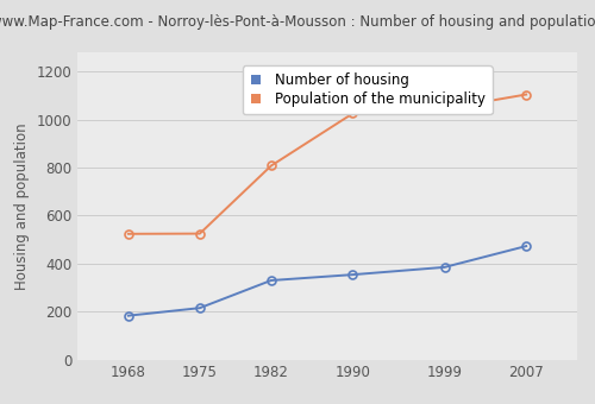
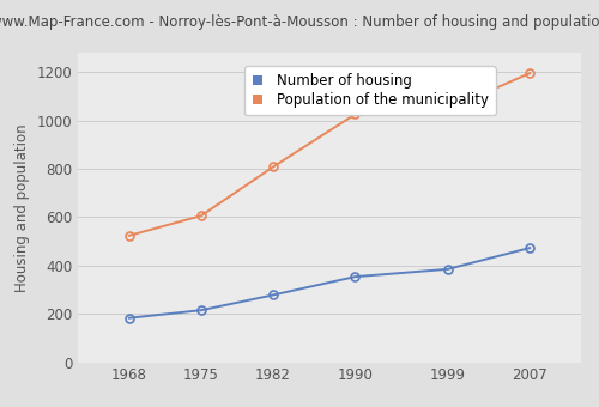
Population of the municipality/1975: 525 -> 606
Number of housing/1982: 330 -> 278
Population of the municipality/2007: 1105 -> 1196
